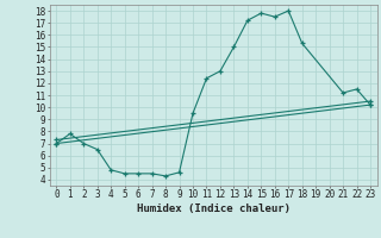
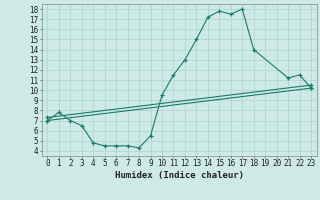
9: 4.6 -> 5.5
11: 12.4 -> 11.5
18: 15.3 -> 14.0
